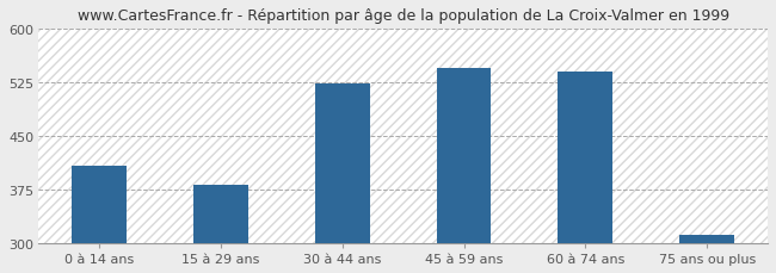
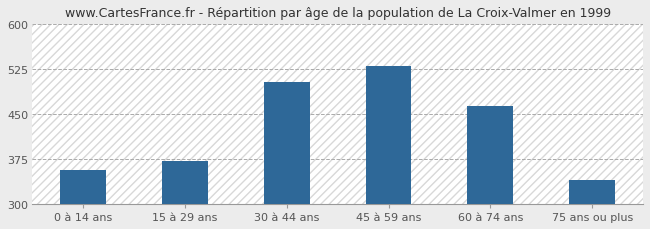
0 à 14 ans: 408 -> 356
15 à 29 ans: 381 -> 372
30 à 44 ans: 524 -> 504
45 à 59 ans: 546 -> 530
60 à 74 ans: 540 -> 464
75 ans ou plus: 311 -> 340
